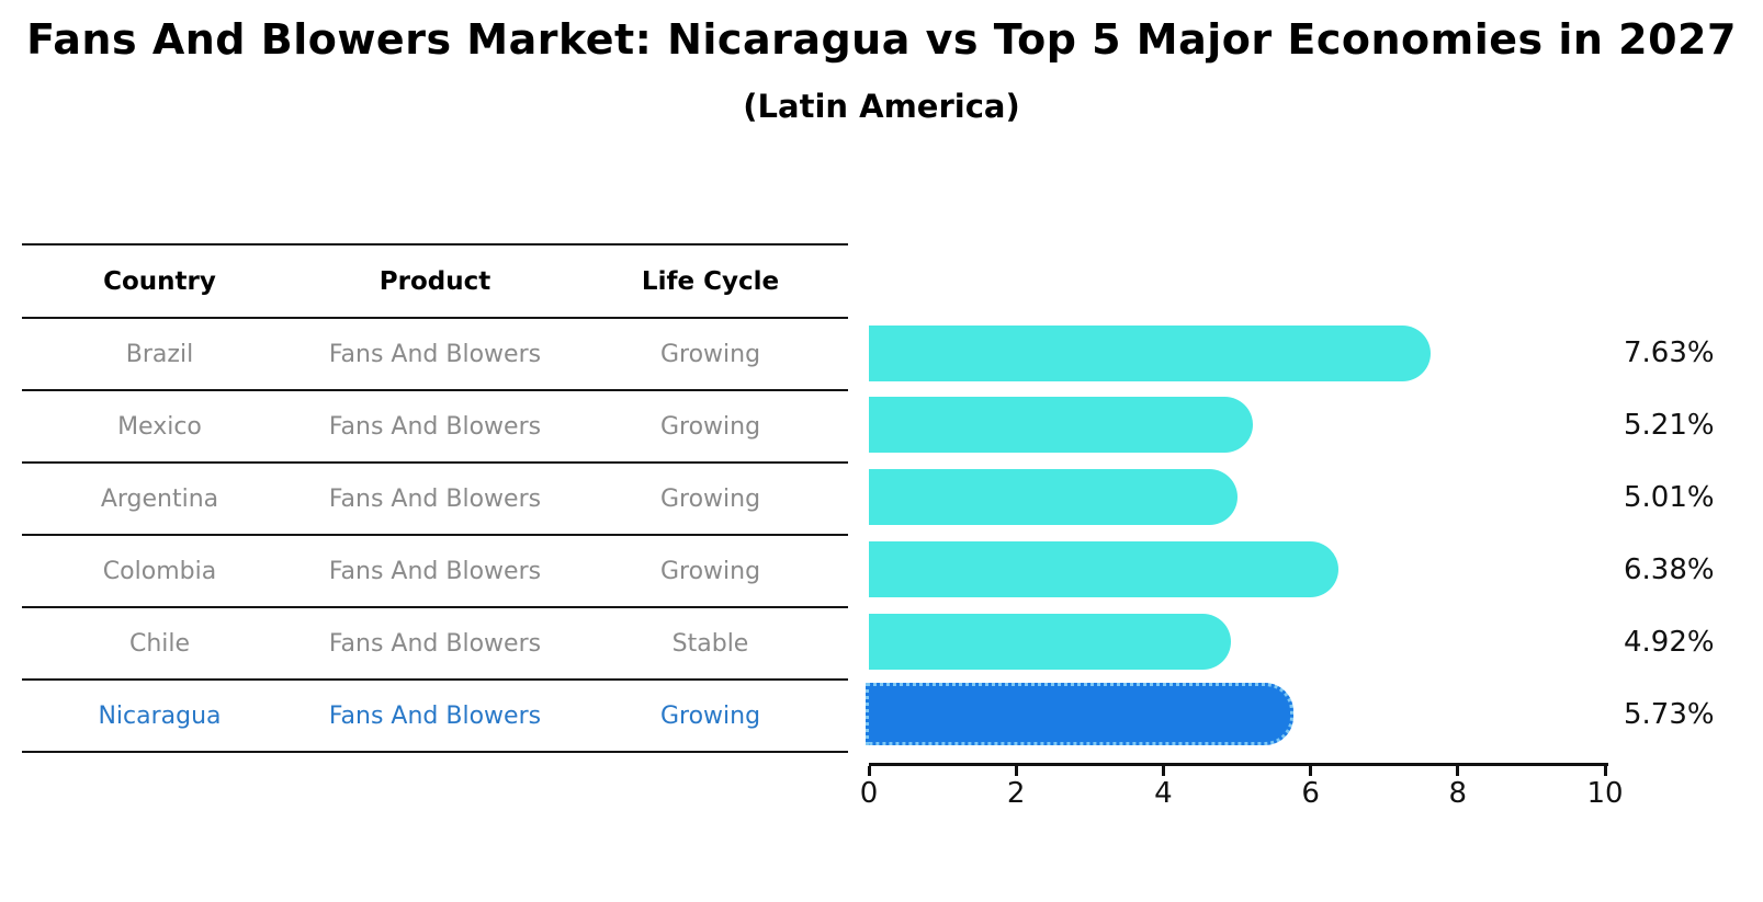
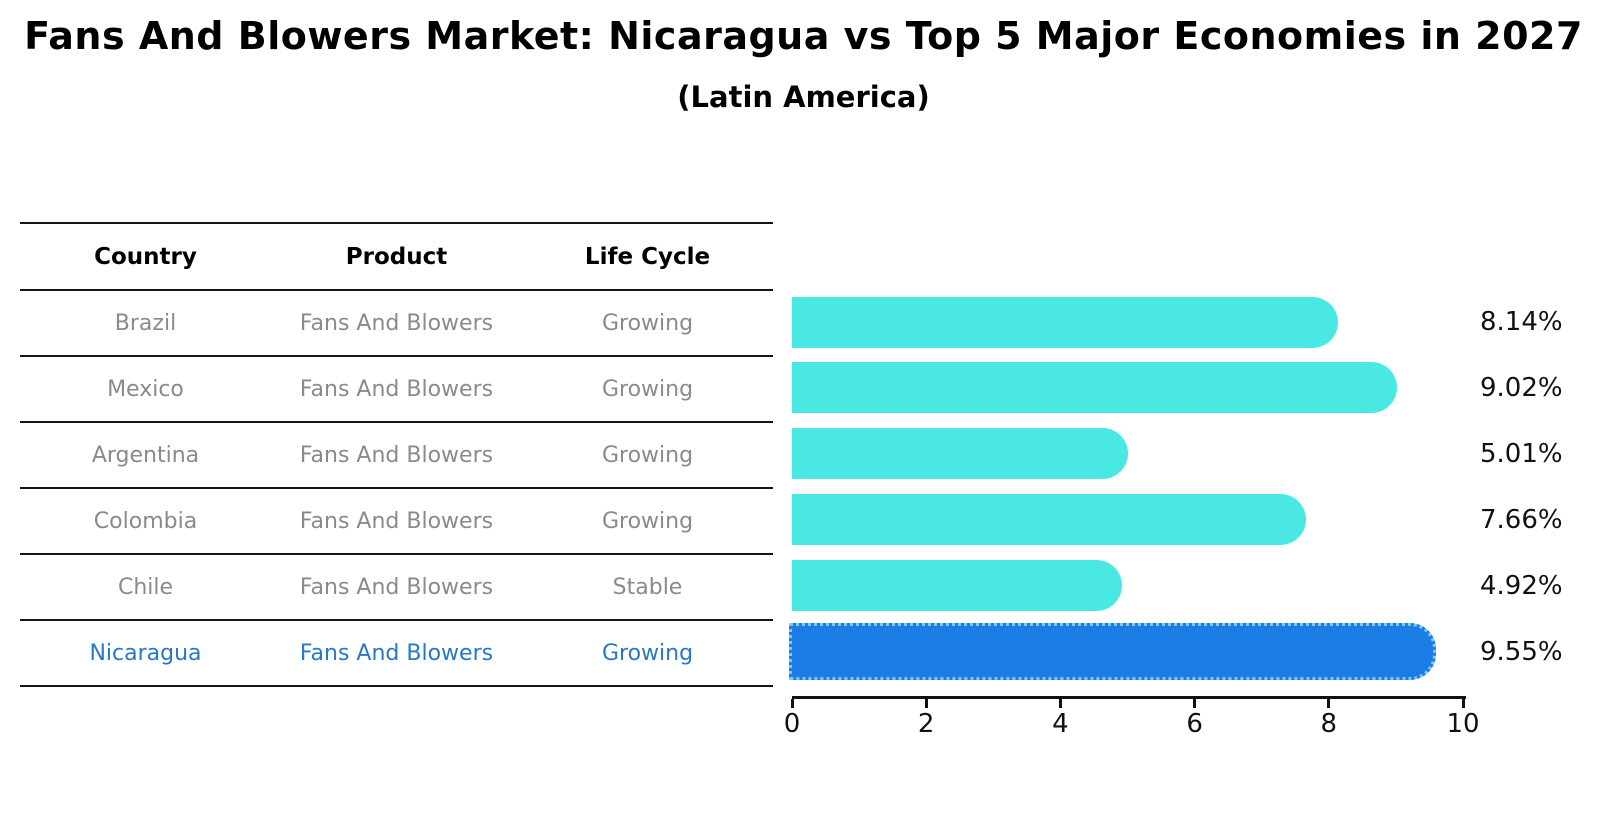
Brazil: 7.63% -> 8.14%
Mexico: 5.21% -> 9.02%
Colombia: 6.38% -> 7.66%
Nicaragua: 5.73% -> 9.55%
